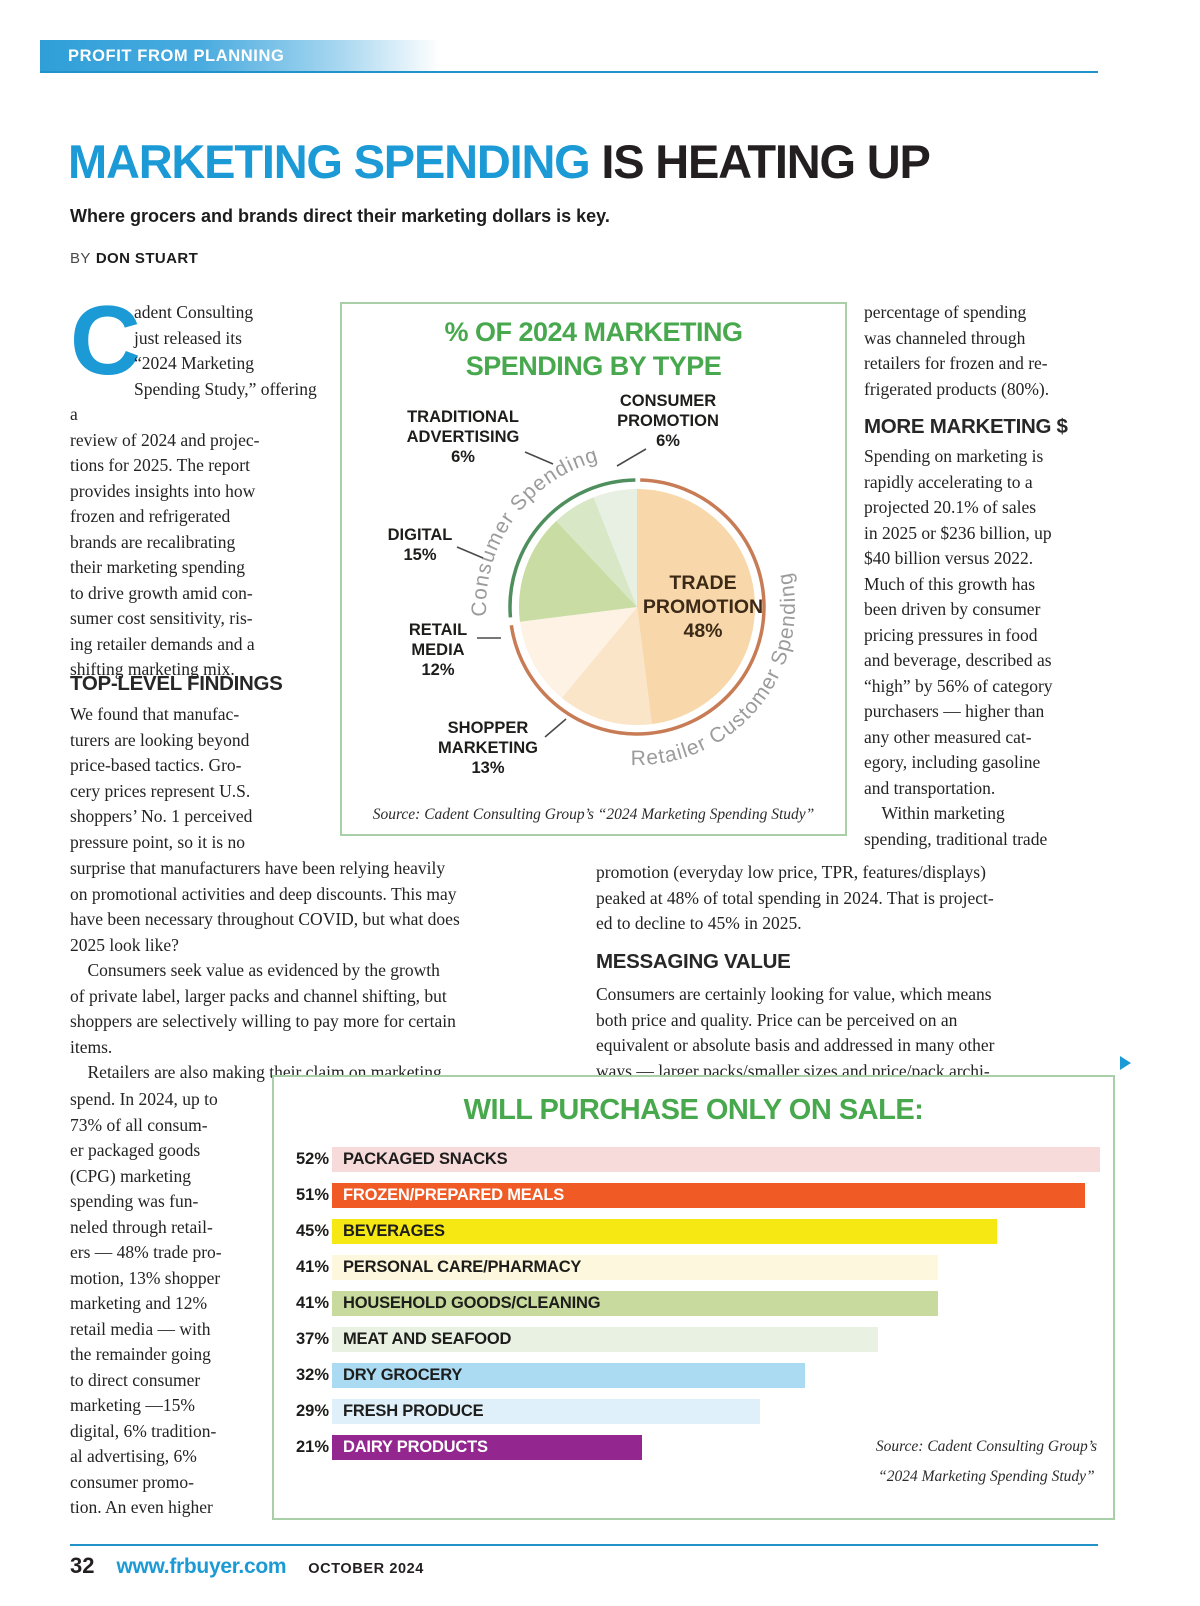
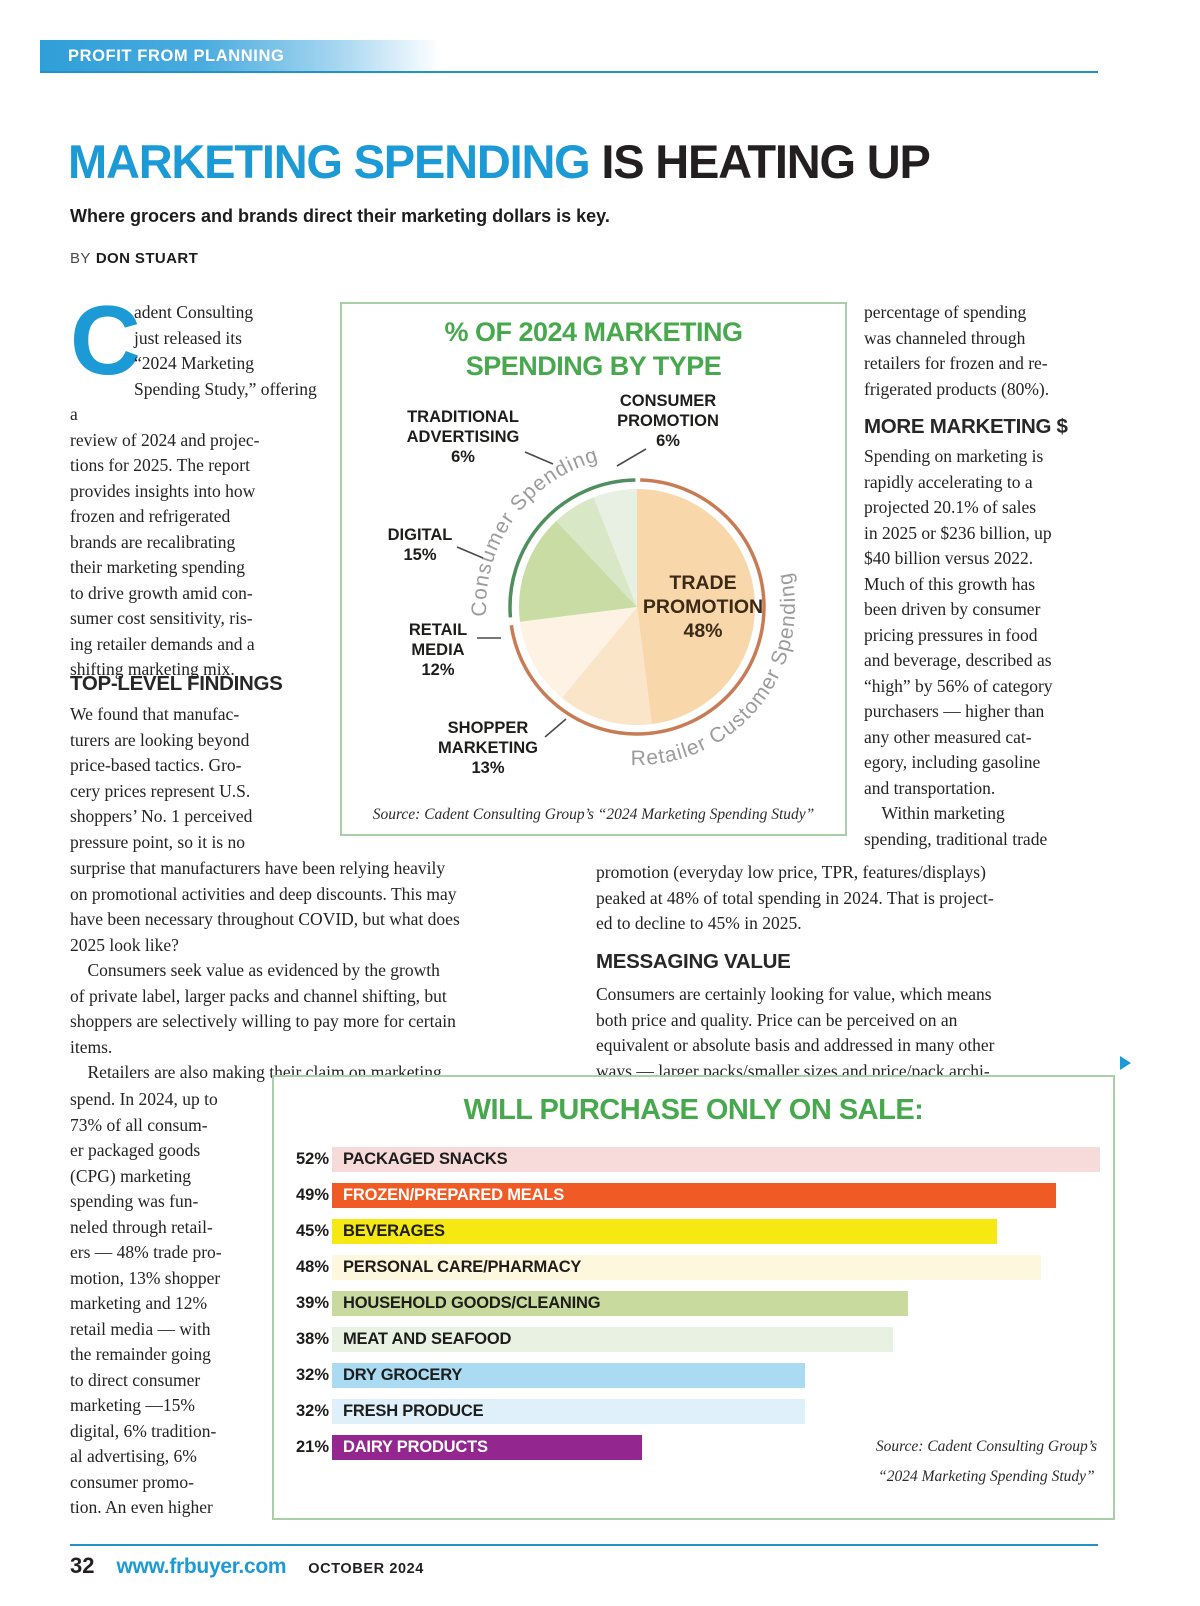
WILL PURCHASE ONLY ON SALE:/FROZEN/PREPARED MEALS: 51% -> 49%
WILL PURCHASE ONLY ON SALE:/PERSONAL CARE/PHARMACY: 41% -> 48%
WILL PURCHASE ONLY ON SALE:/HOUSEHOLD GOODS/CLEANING: 41% -> 39%
WILL PURCHASE ONLY ON SALE:/MEAT AND SEAFOOD: 37% -> 38%
WILL PURCHASE ONLY ON SALE:/FRESH PRODUCE: 29% -> 32%
